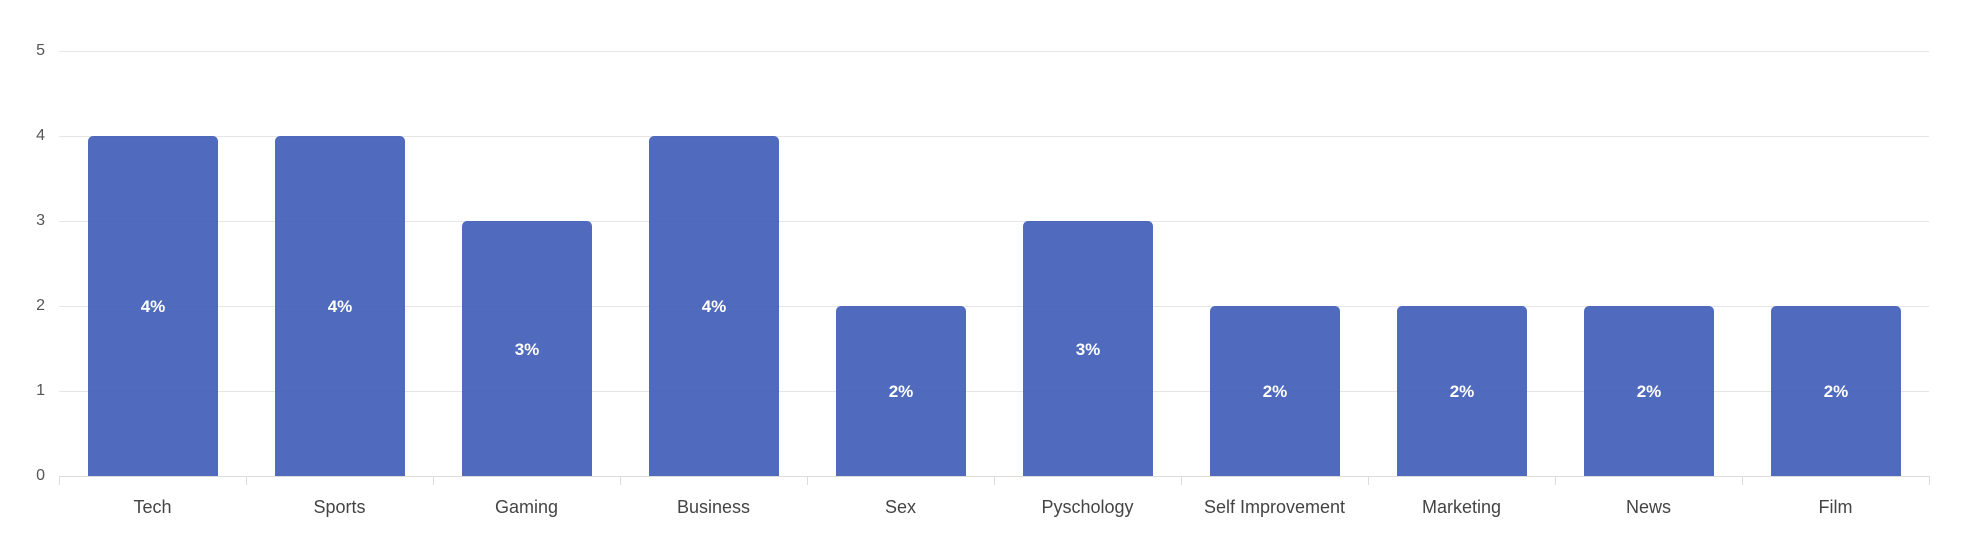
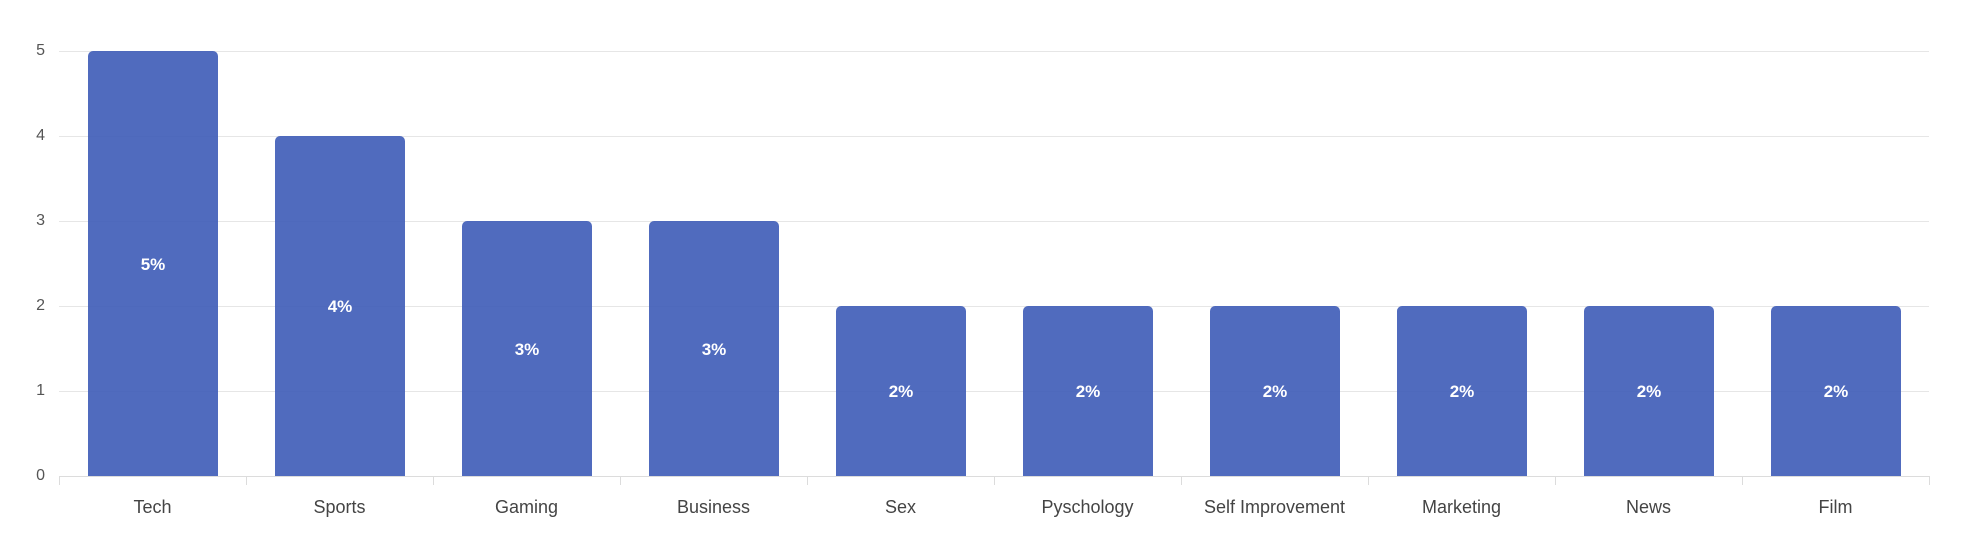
Tech: 4% -> 5%
Business: 4% -> 3%
Pyschology: 3% -> 2%
